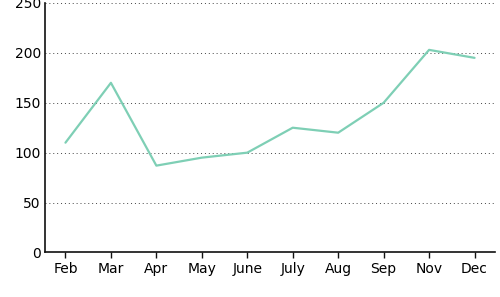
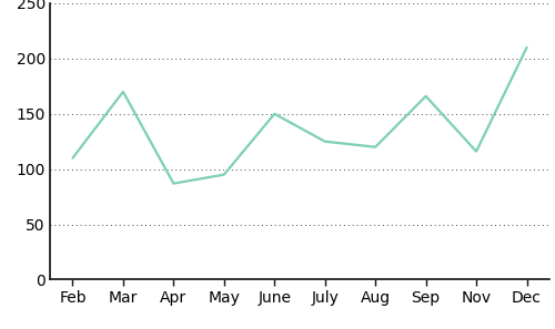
June: 100 -> 150
Sep: 150 -> 166
Nov: 203 -> 116
Dec: 195 -> 210
